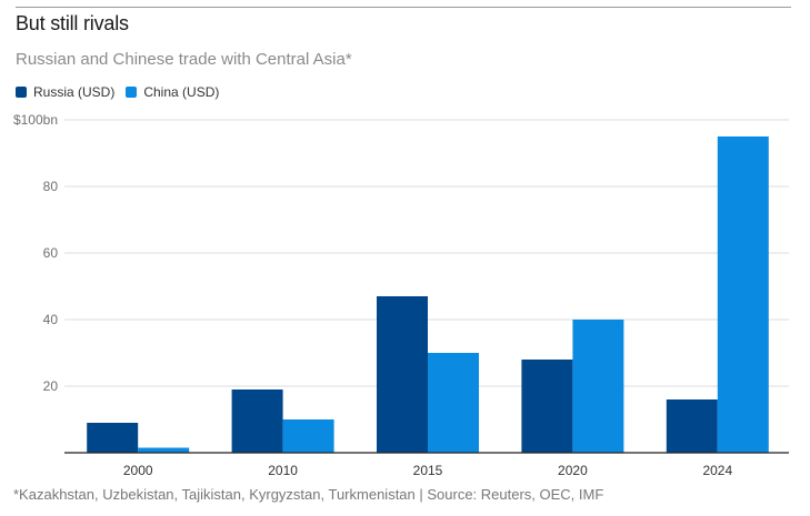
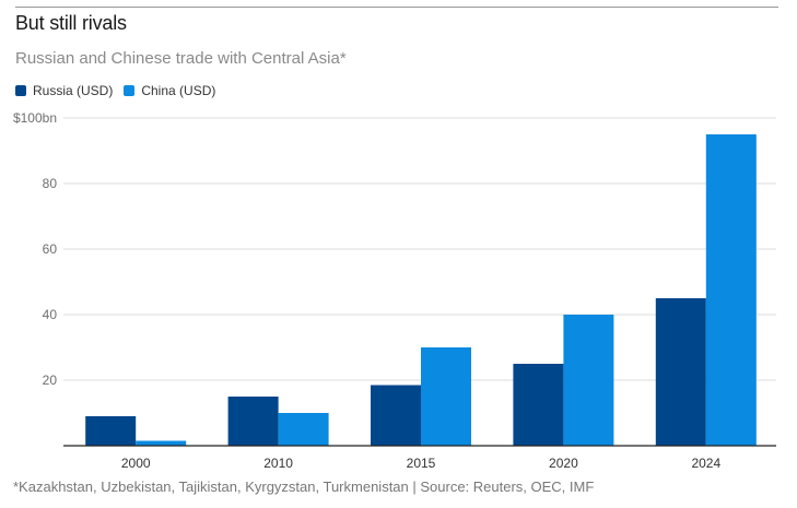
Russia (USD)/2010: 19 -> 15
Russia (USD)/2015: 47 -> 18
Russia (USD)/2020: 28 -> 25
Russia (USD)/2024: 16 -> 45
